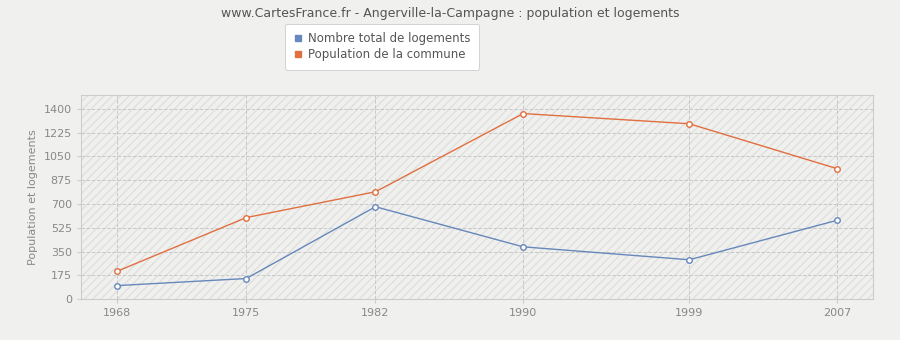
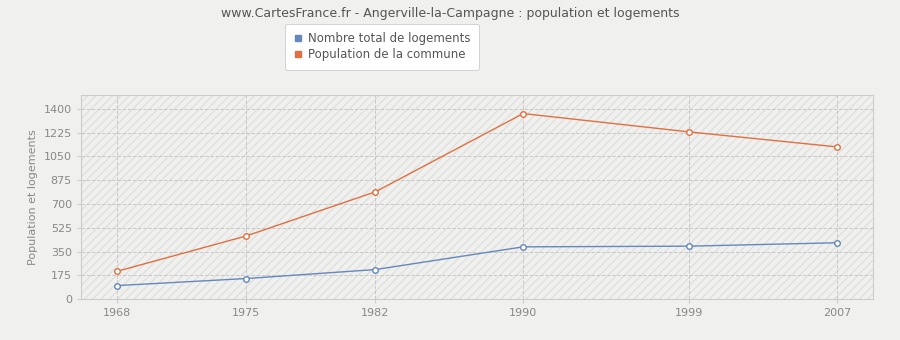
Population de la commune/1975: 600 -> 460
Nombre total de logements/1982: 680 -> 220
Nombre total de logements/1999: 290 -> 390
Population de la commune/1999: 1290 -> 1230
Nombre total de logements/2007: 580 -> 420
Population de la commune/2007: 960 -> 1120
